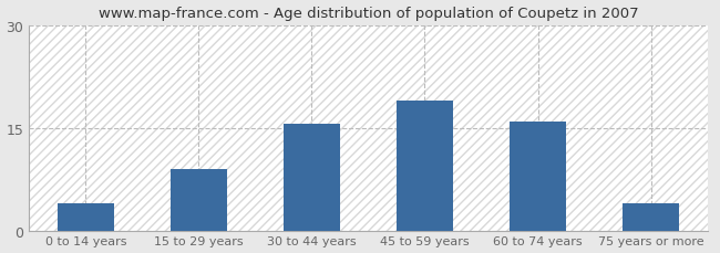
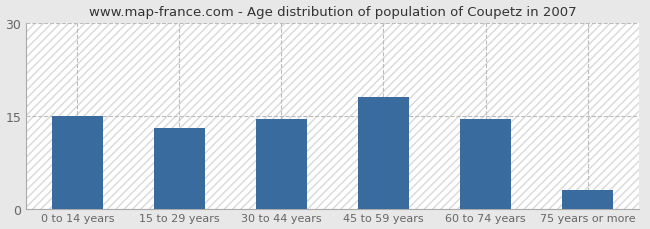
0 to 14 years: 4.0 -> 15.0
15 to 29 years: 9.0 -> 13.0
30 to 44 years: 15.6 -> 14.5
45 to 59 years: 19.0 -> 18.0
60 to 74 years: 16.0 -> 14.5
75 years or more: 4.0 -> 3.0
